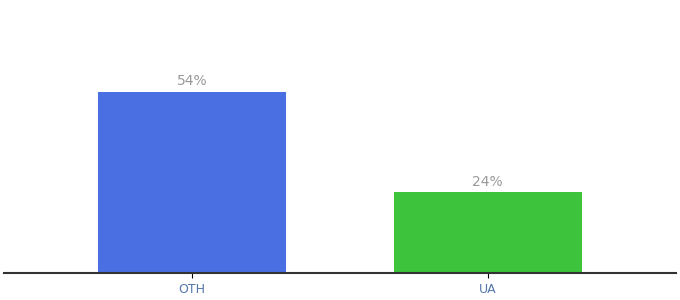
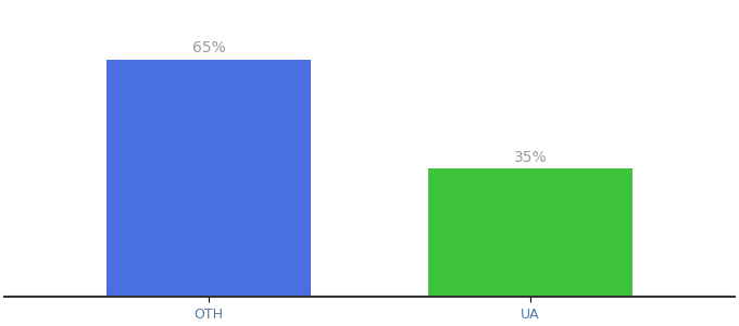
OTH: 54% -> 65%
UA: 24% -> 35%
